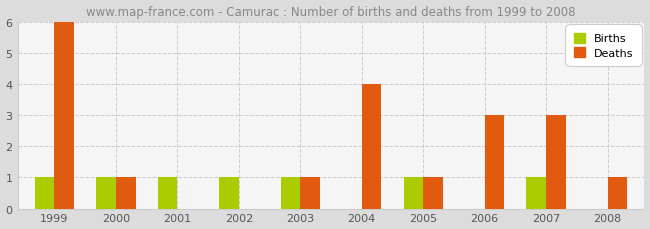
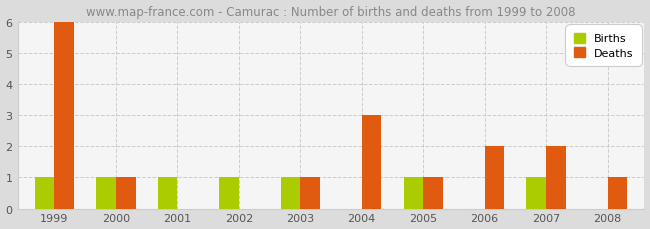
Deaths/2004: 4 -> 3
Deaths/2006: 3 -> 2
Deaths/2007: 3 -> 2
